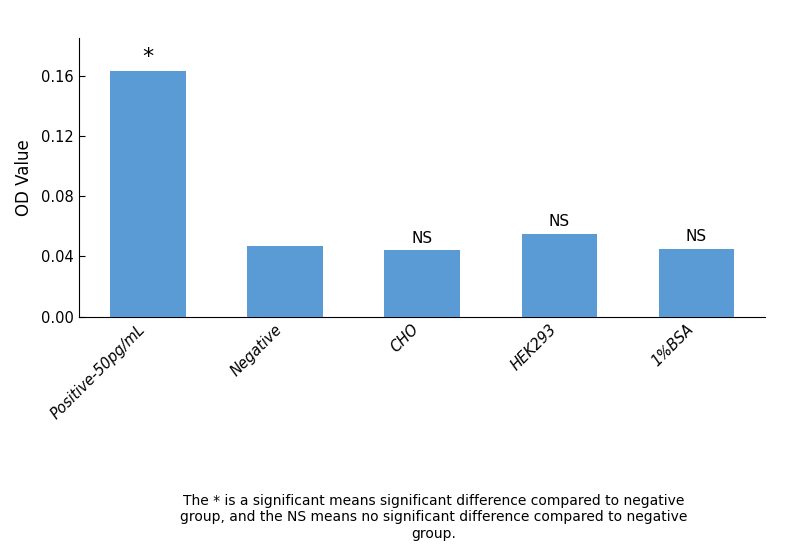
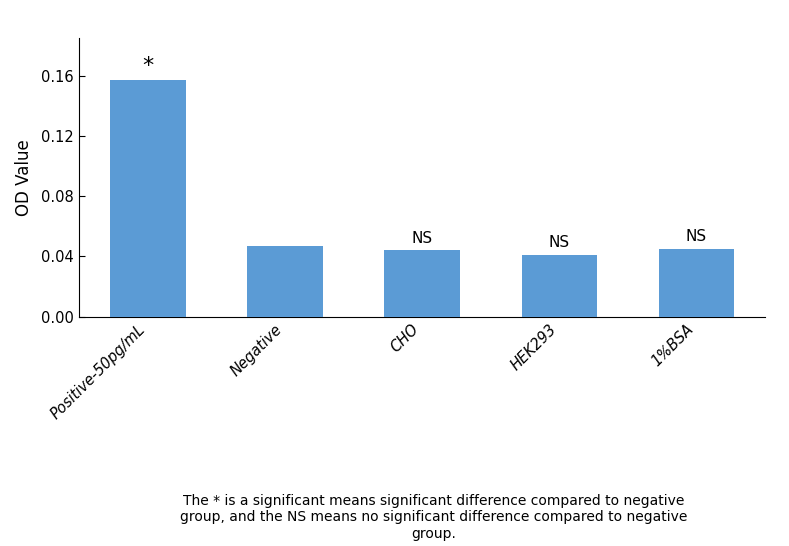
Positive-50pg/mL: 0.163 -> 0.157
HEK293: 0.055 -> 0.041
